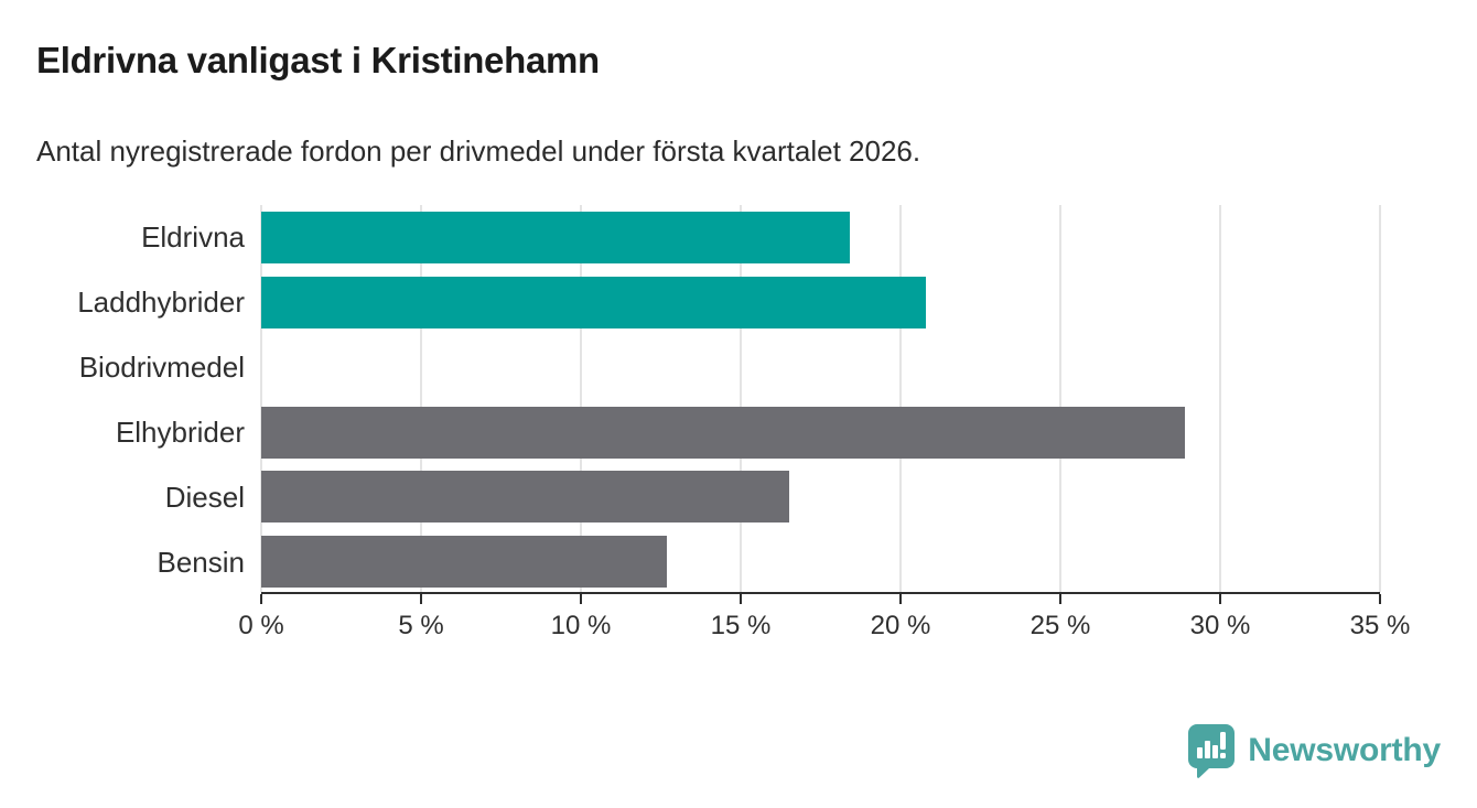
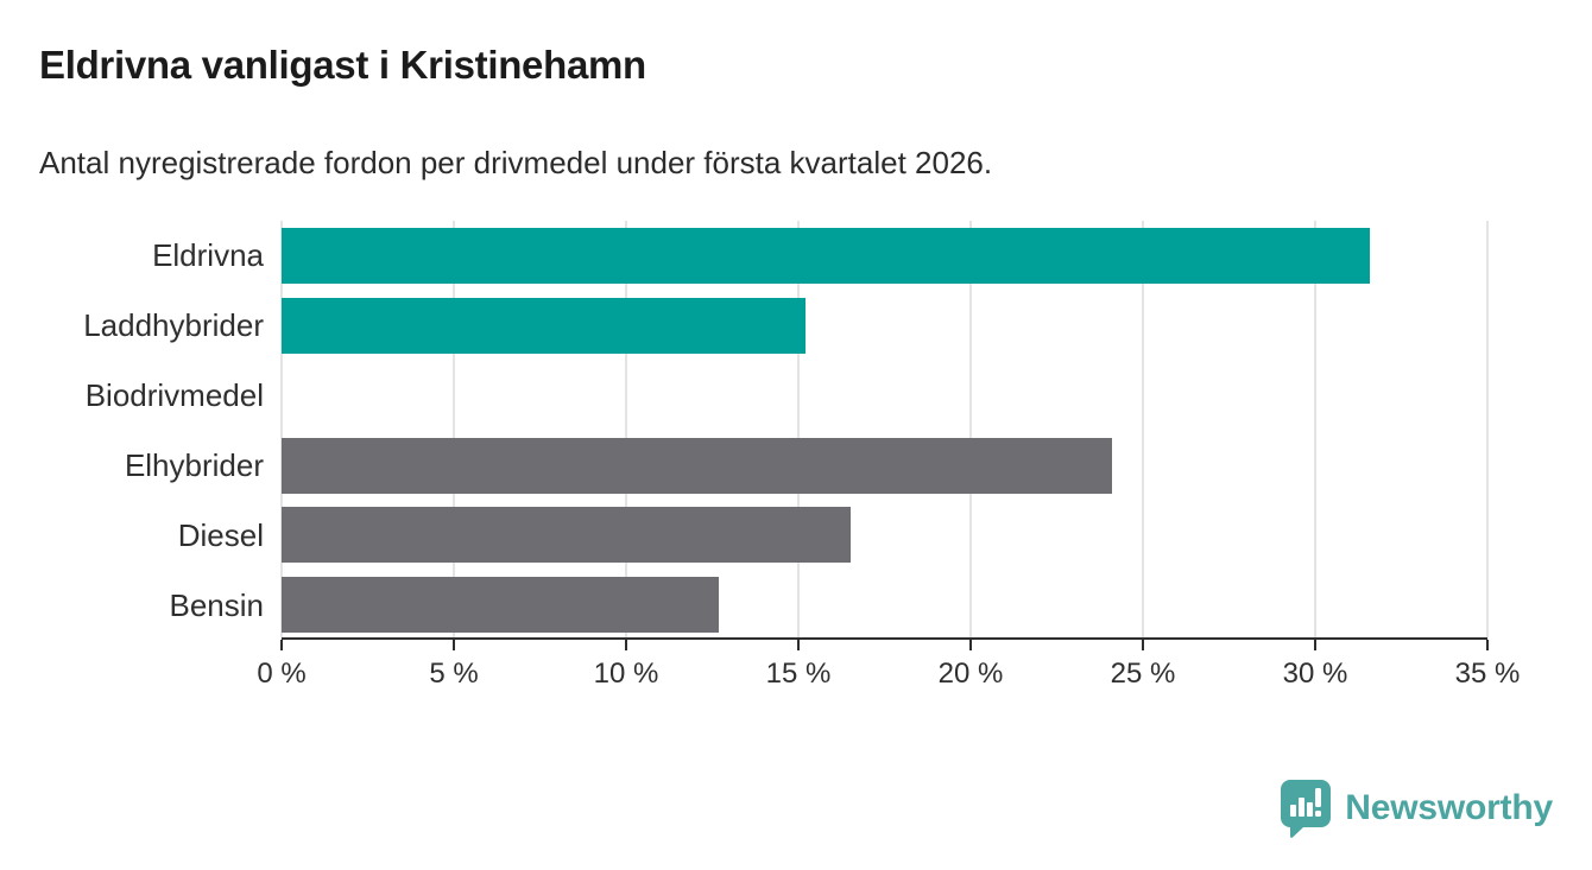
Eldrivna: 18.4% -> 31.6%
Laddhybrider: 20.8% -> 15.2%
Elhybrider: 28.9% -> 24.1%
